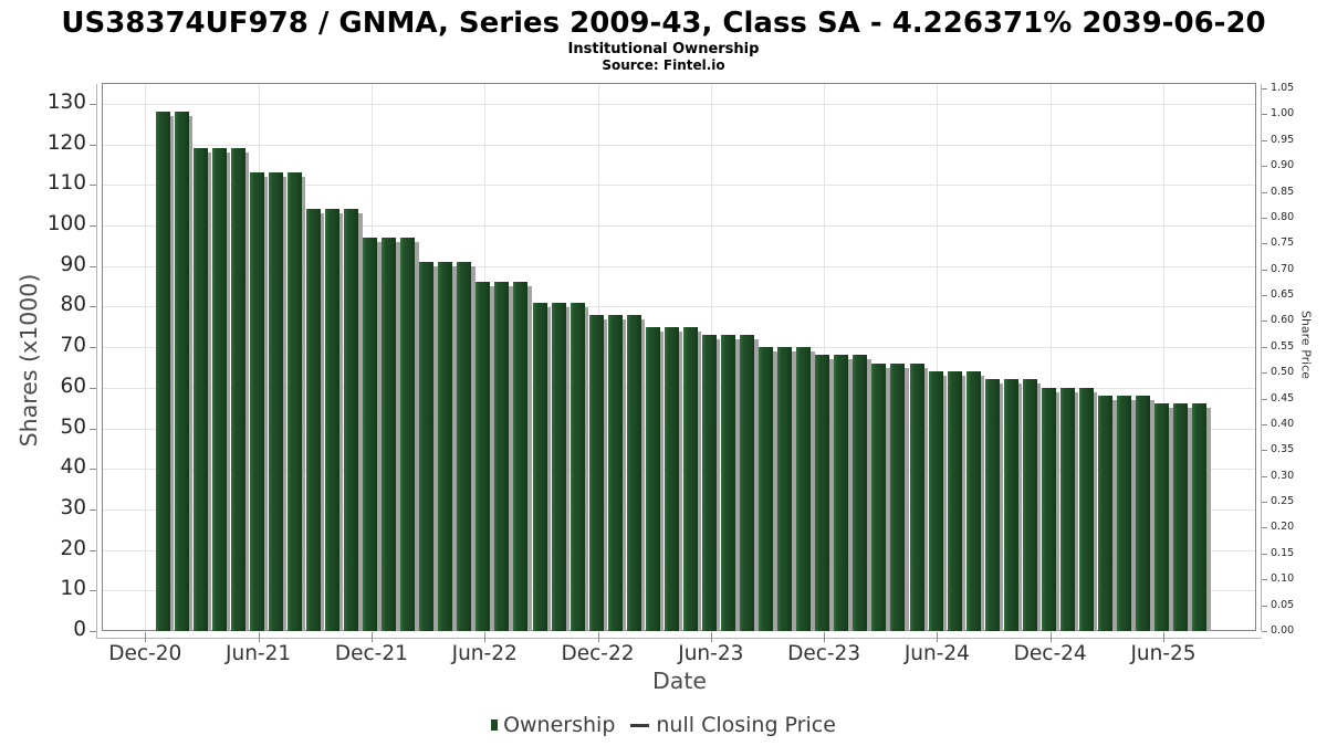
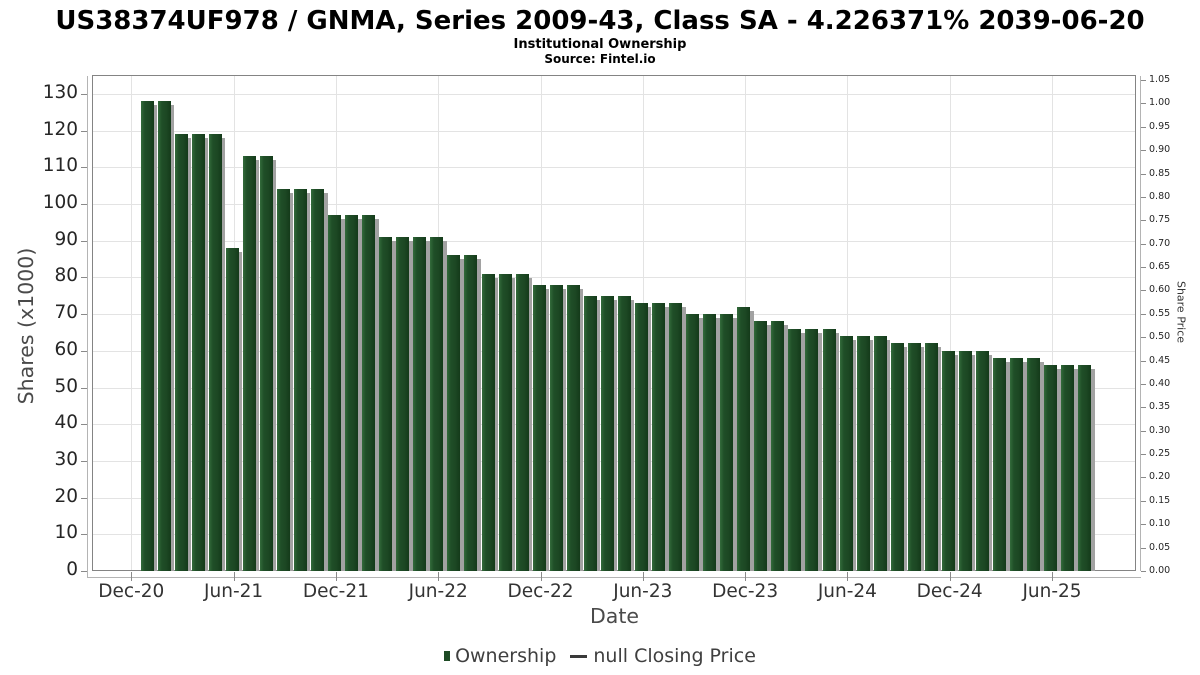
Jun-21: 113 -> 88
Jun-22: 86 -> 91
Dec-23: 68 -> 72
